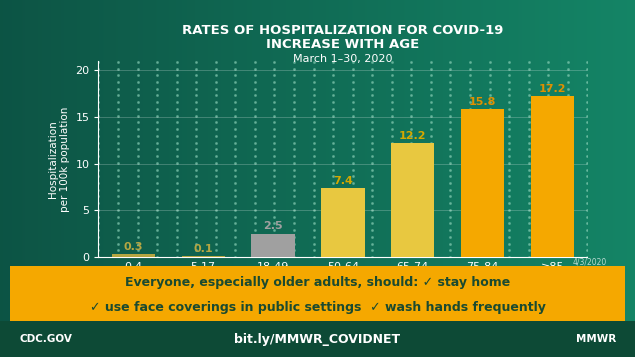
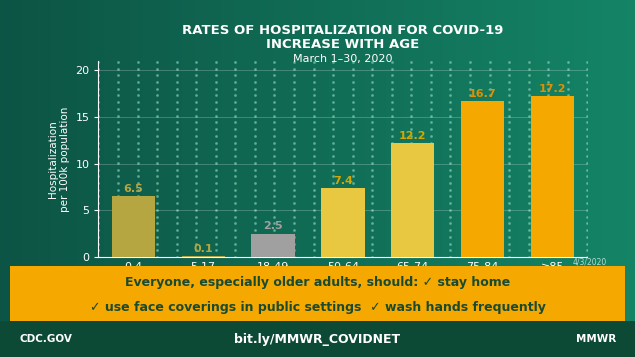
0-4: 0.3 -> 6.5
75-84: 15.8 -> 16.7
